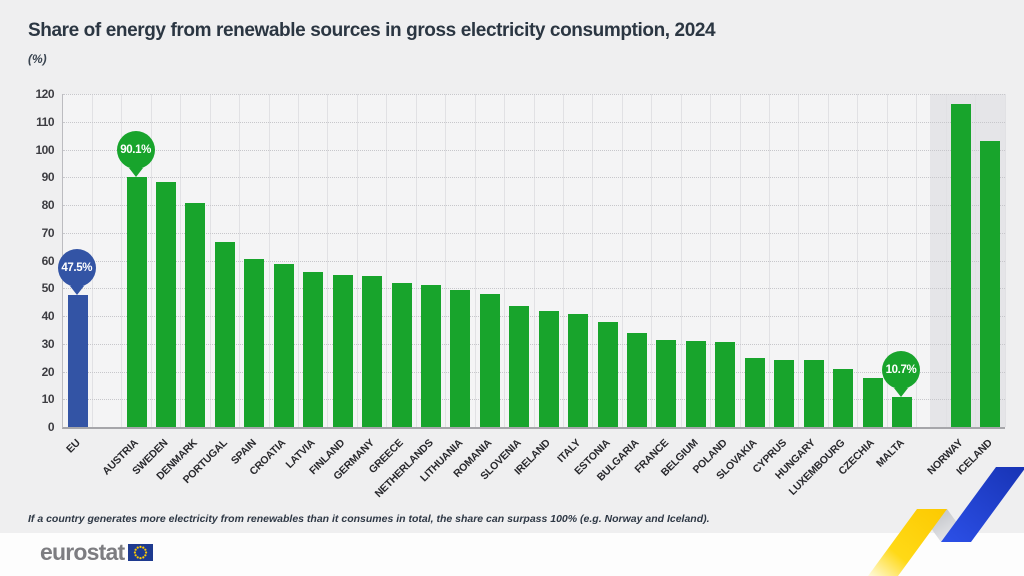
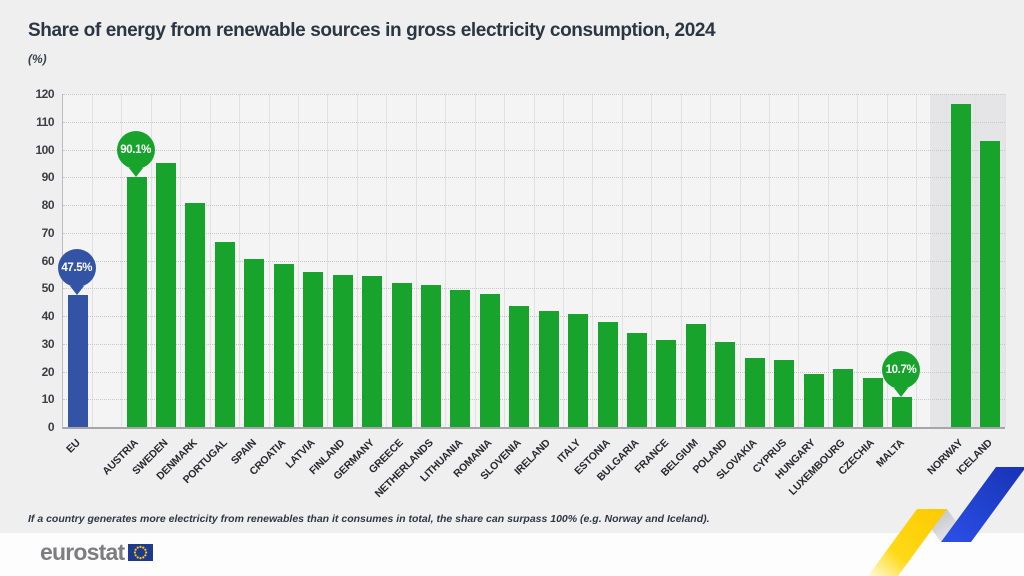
SWEDEN: 88 -> 95
BELGIUM: 31 -> 37
HUNGARY: 24 -> 19
